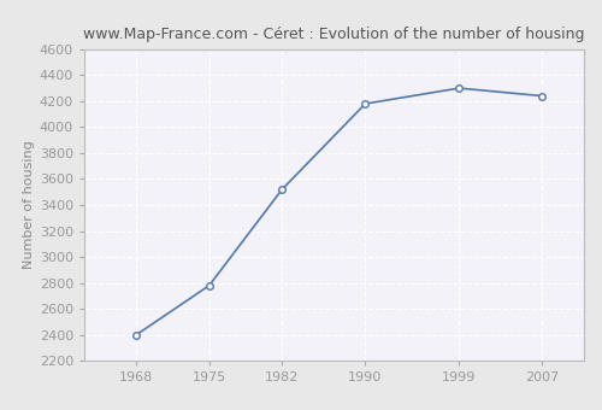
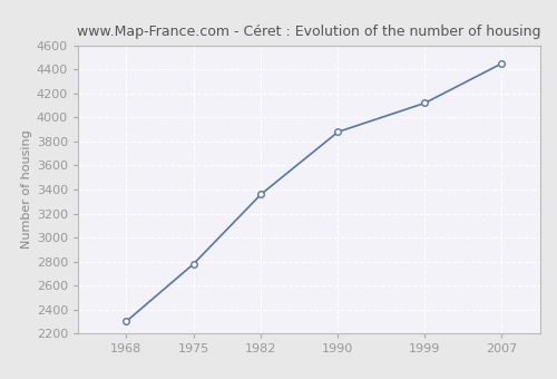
1968: 2400 -> 2300
1982: 3520 -> 3360
1990: 4180 -> 3880
1999: 4300 -> 4120
2007: 4240 -> 4450
